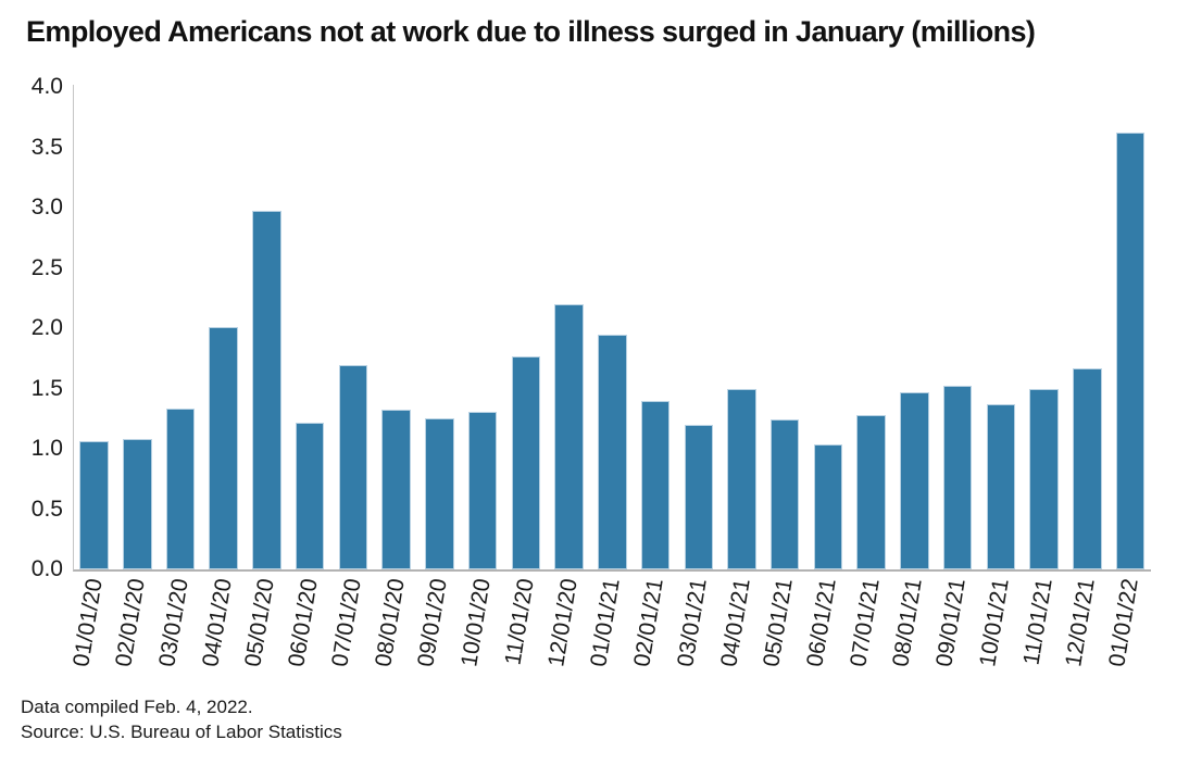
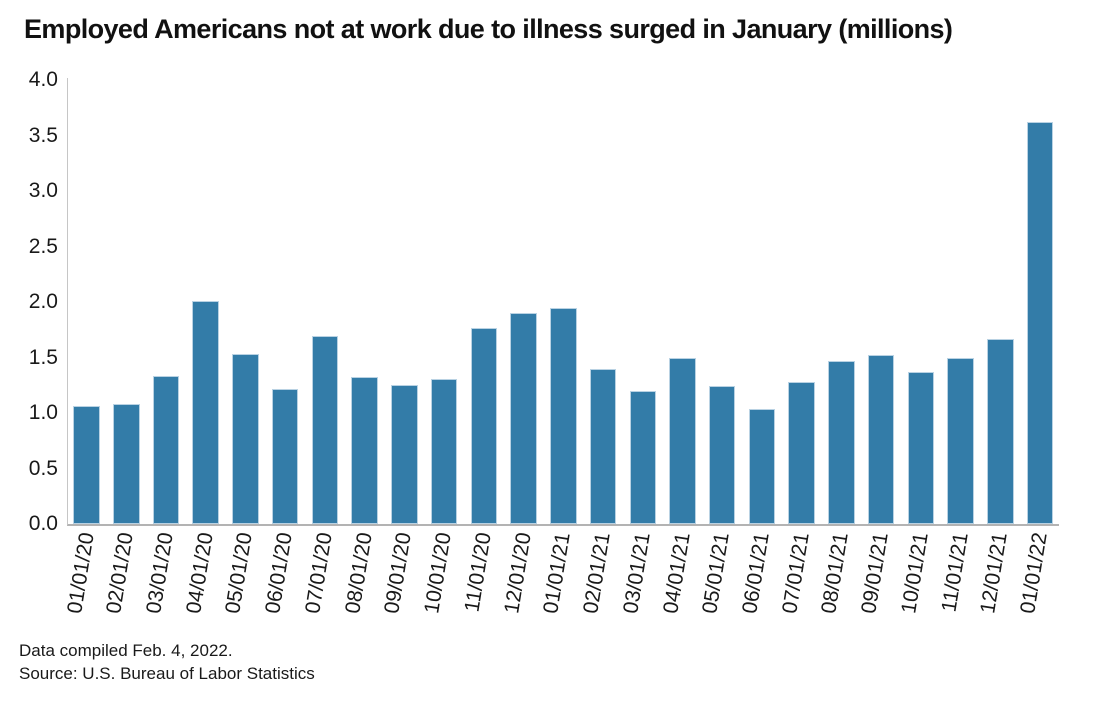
05/01/20: 2.97 -> 1.53
12/01/20: 2.20 -> 1.90
